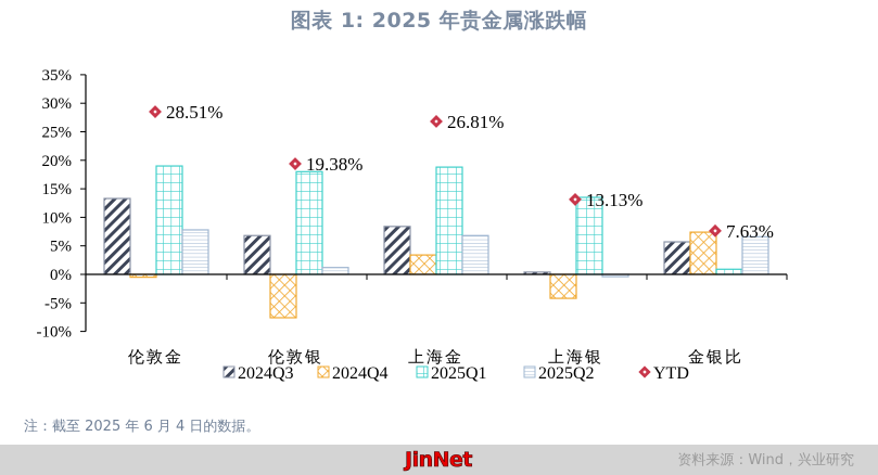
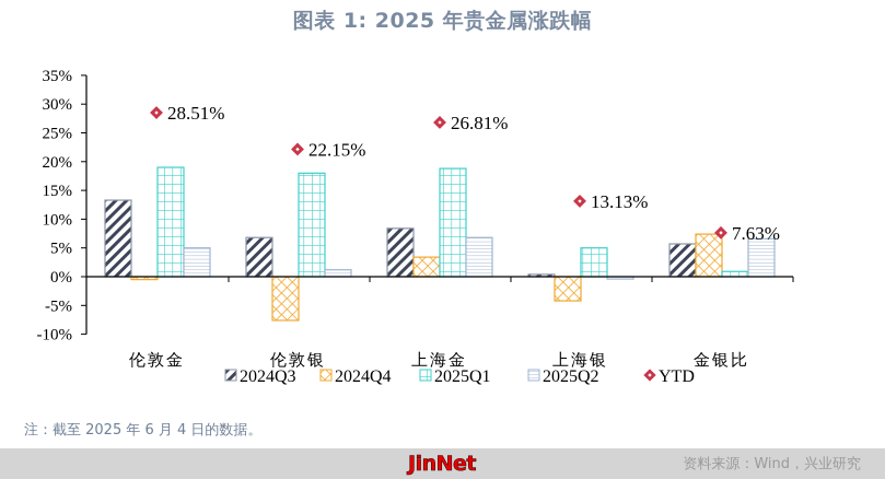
2025Q2/伦敦金: 8% -> 5%
YTD/伦敦银: 19.38% -> 22.15%
2025Q1/上海银: 14% -> 5%
